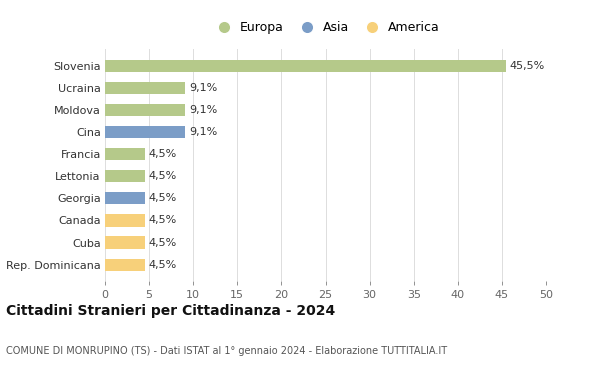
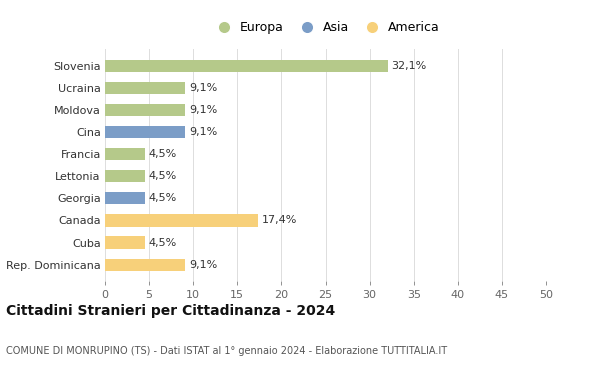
Slovenia: 45,5% -> 32,1%
Canada: 4,5% -> 17,4%
Rep. Dominicana: 4,5% -> 9,1%
